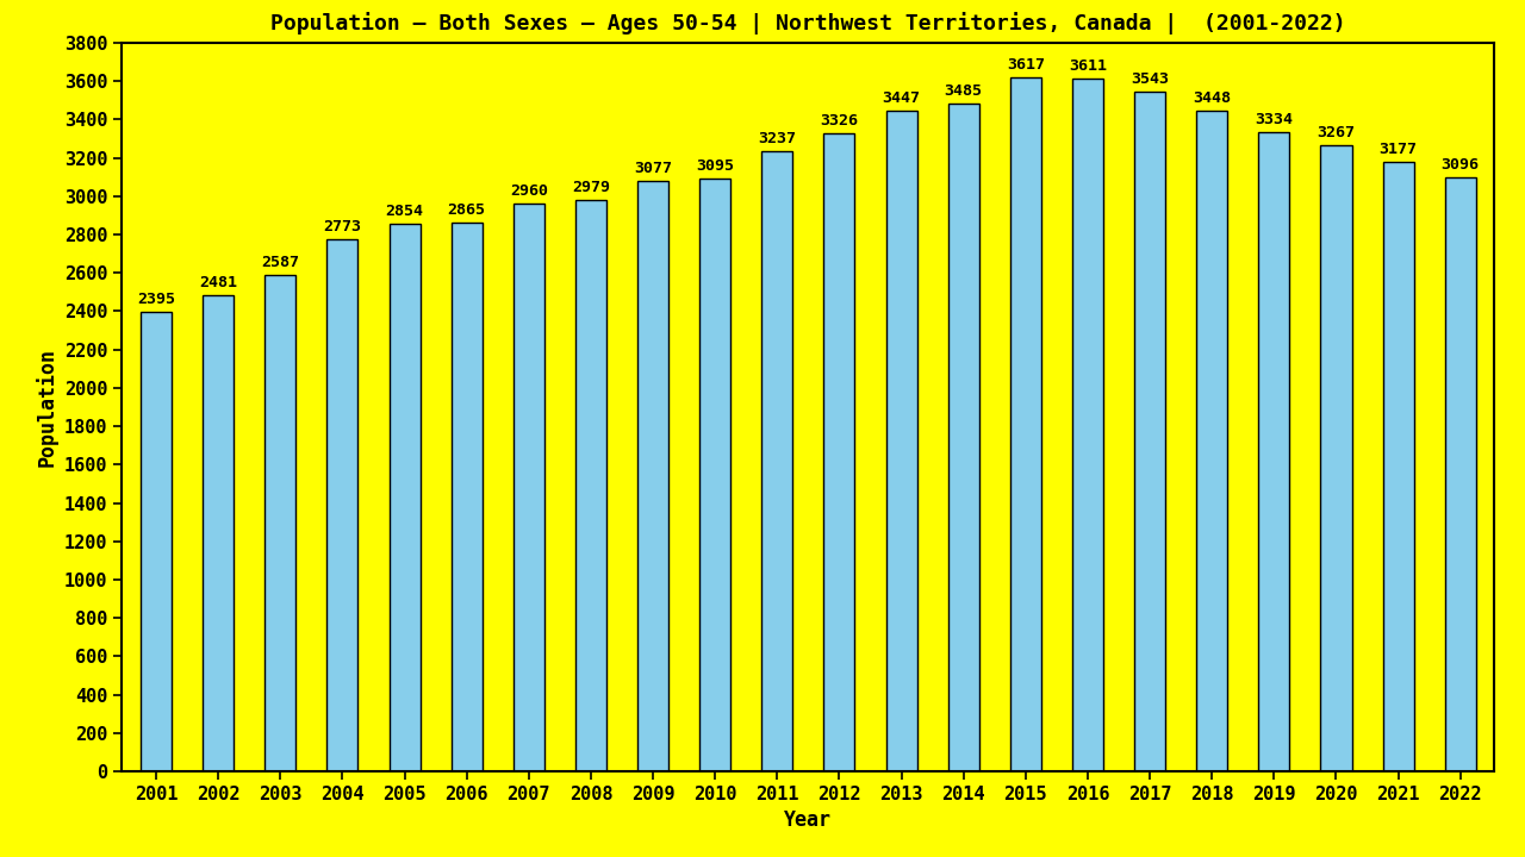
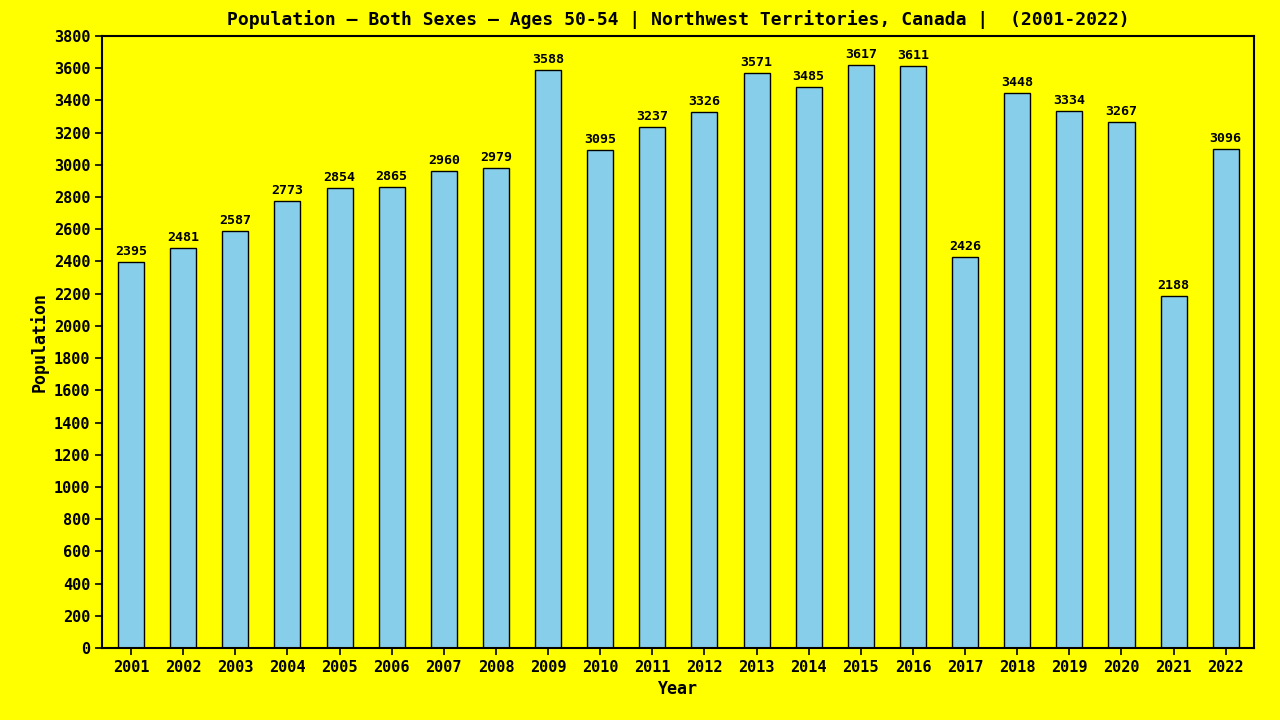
2009: 3077 -> 3588
2013: 3447 -> 3571
2017: 3543 -> 2426
2021: 3177 -> 2188
